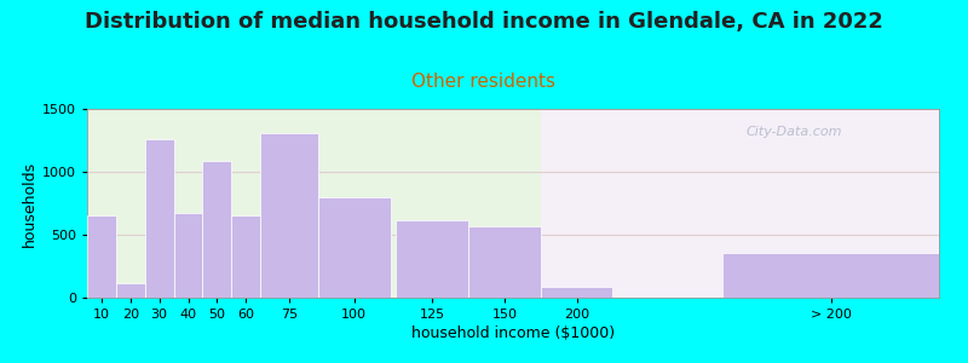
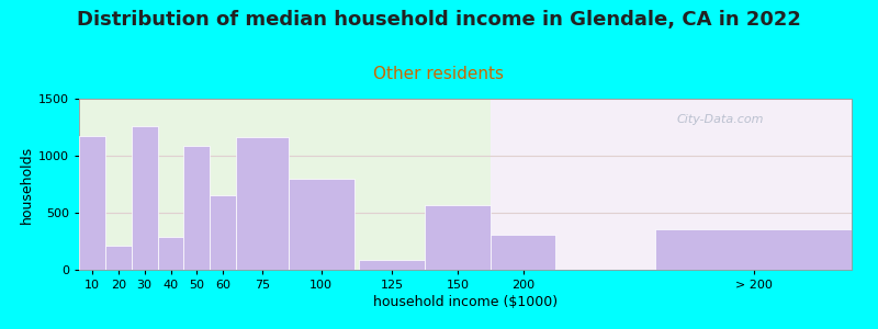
10: 650 -> 1170
20: 120 -> 210
40: 670 -> 290
75: 1310 -> 1160
125: 620 -> 90
200: 90 -> 310
